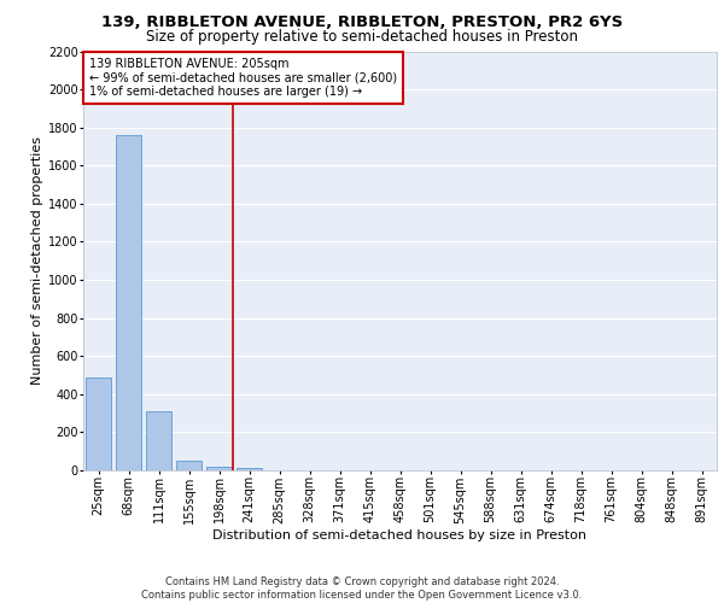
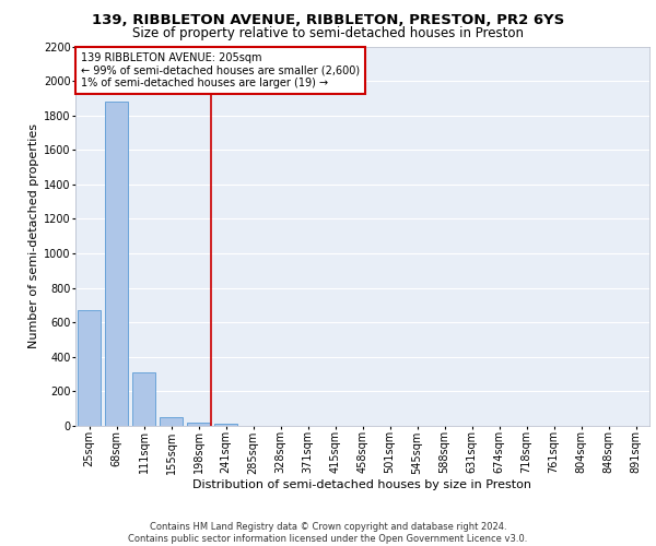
25sqm: 490 -> 670
68sqm: 1760 -> 1880
